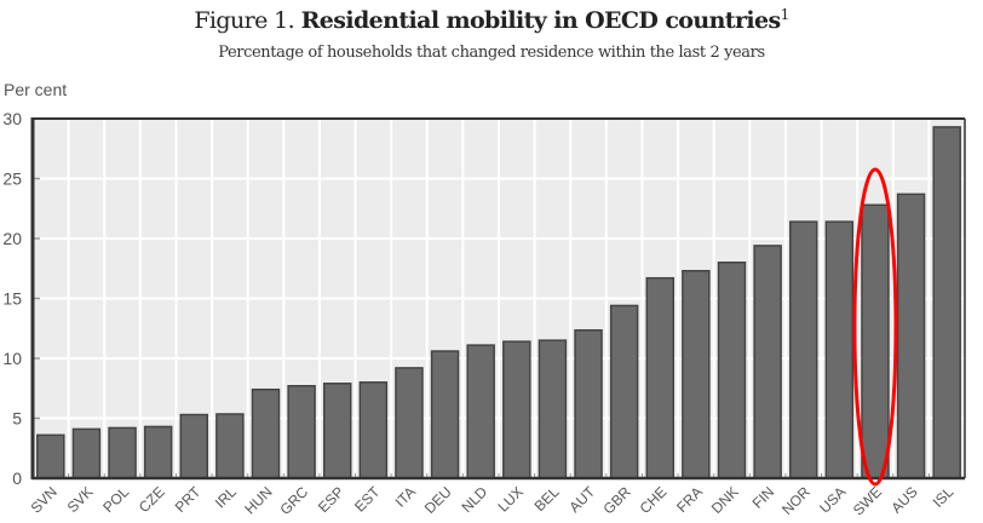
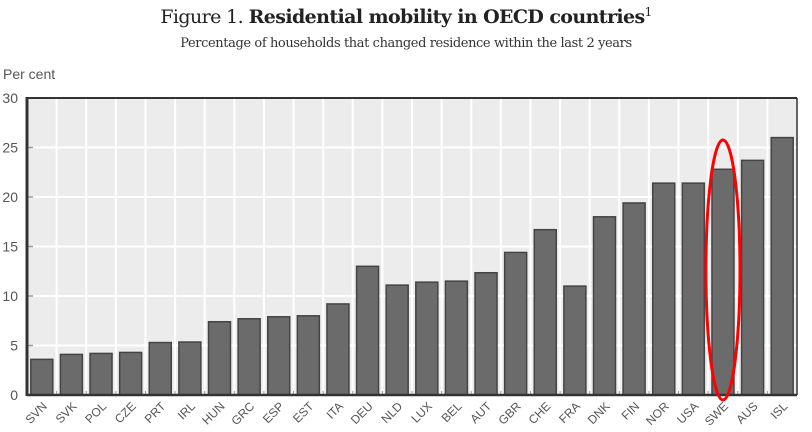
DEU: 11 -> 13
FRA: 17 -> 11
ISL: 29 -> 26
